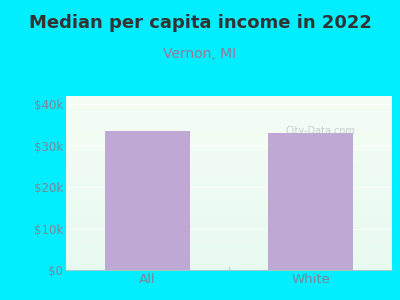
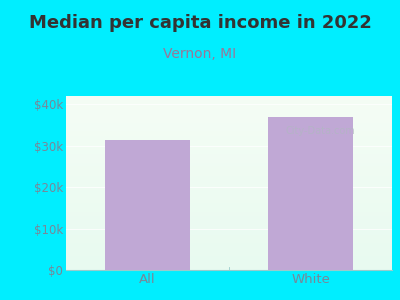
All: $33.5k -> $31.5k
White: $33.0k -> $37.0k
